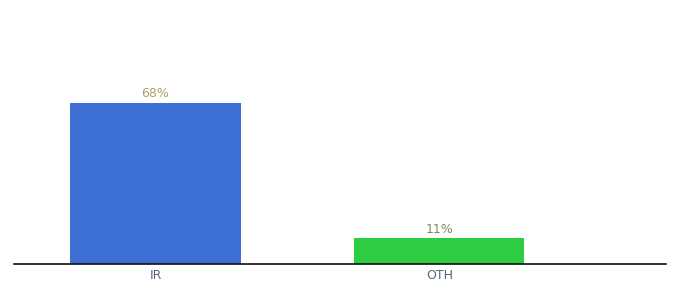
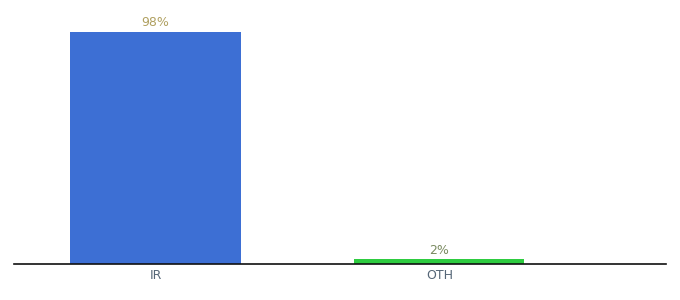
IR: 68% -> 98%
OTH: 11% -> 2%
